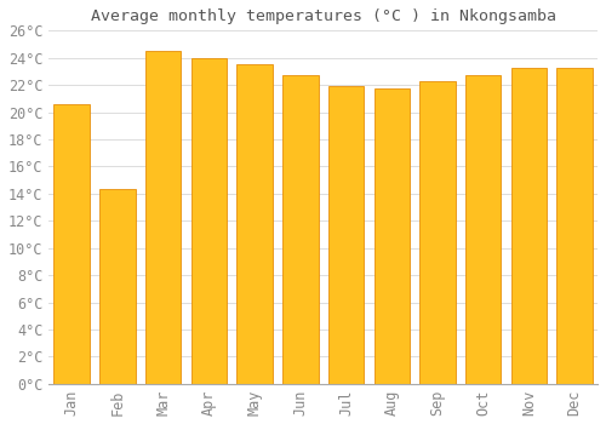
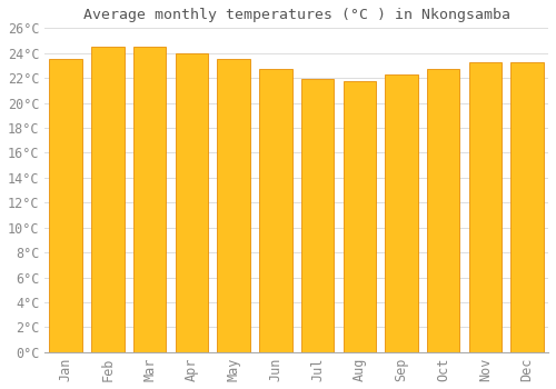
Jan: 20.6°C -> 23.5°C
Feb: 14.3°C -> 24.5°C
